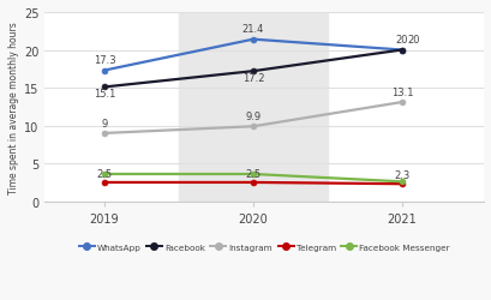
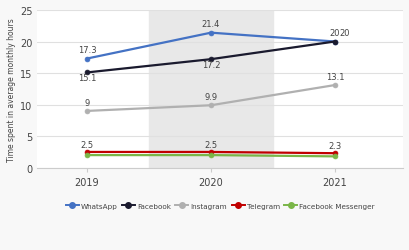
Facebook Messenger/2019: 3.6 -> 2.0
Facebook Messenger/2020: 3.6 -> 2.0
Facebook Messenger/2021: 2.6 -> 1.8
